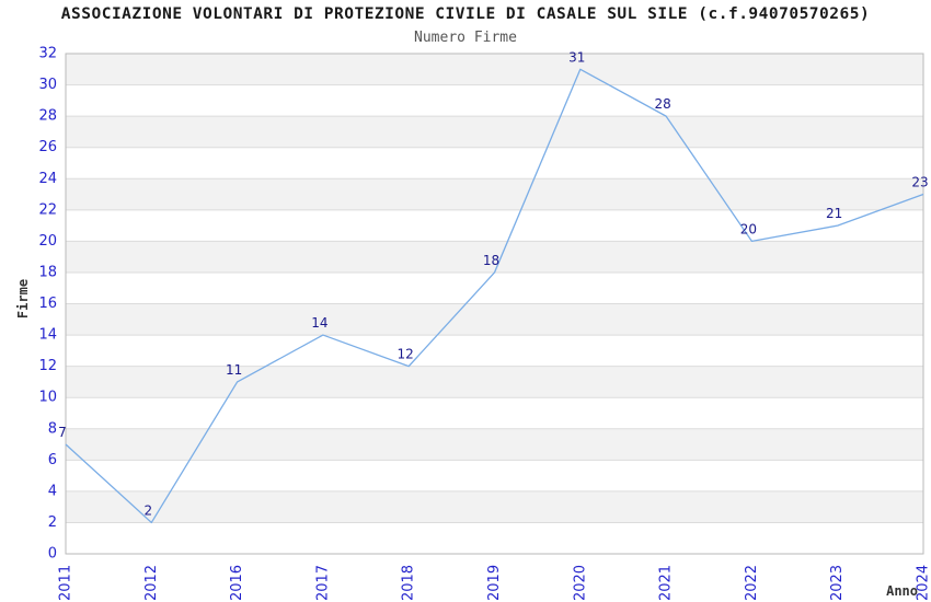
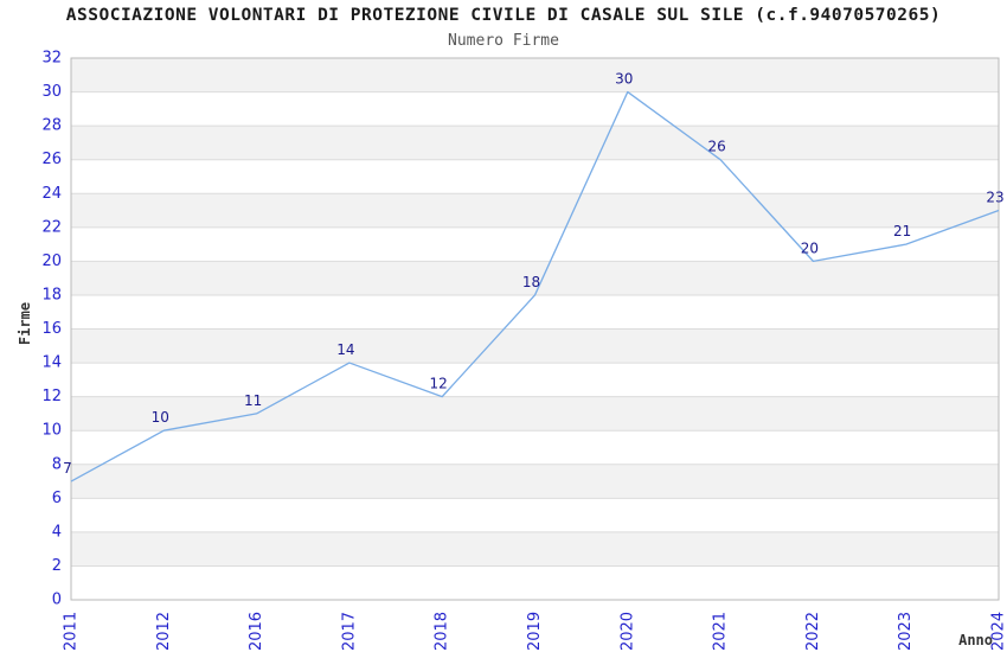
2012: 2 -> 10
2020: 31 -> 30
2021: 28 -> 26
